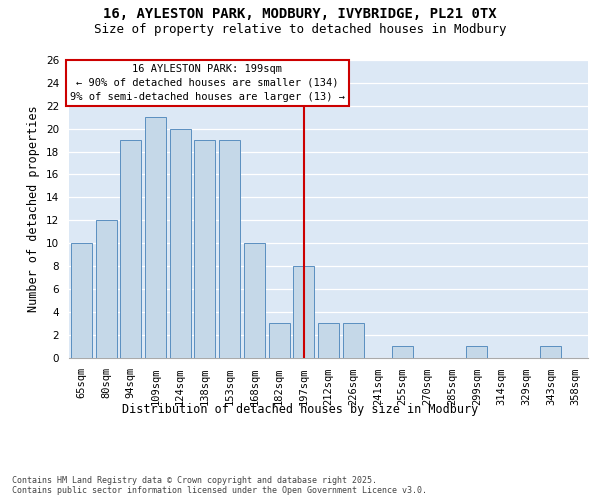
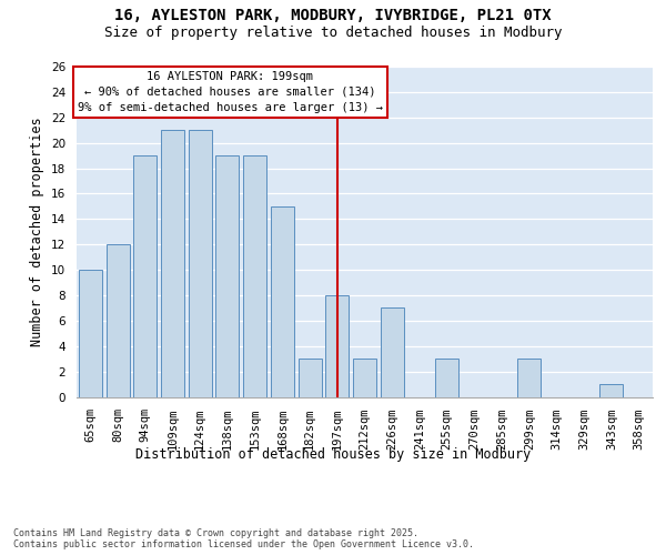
124sqm: 20 -> 21
168sqm: 10 -> 15
226sqm: 3 -> 7
255sqm: 1 -> 3
299sqm: 1 -> 3
